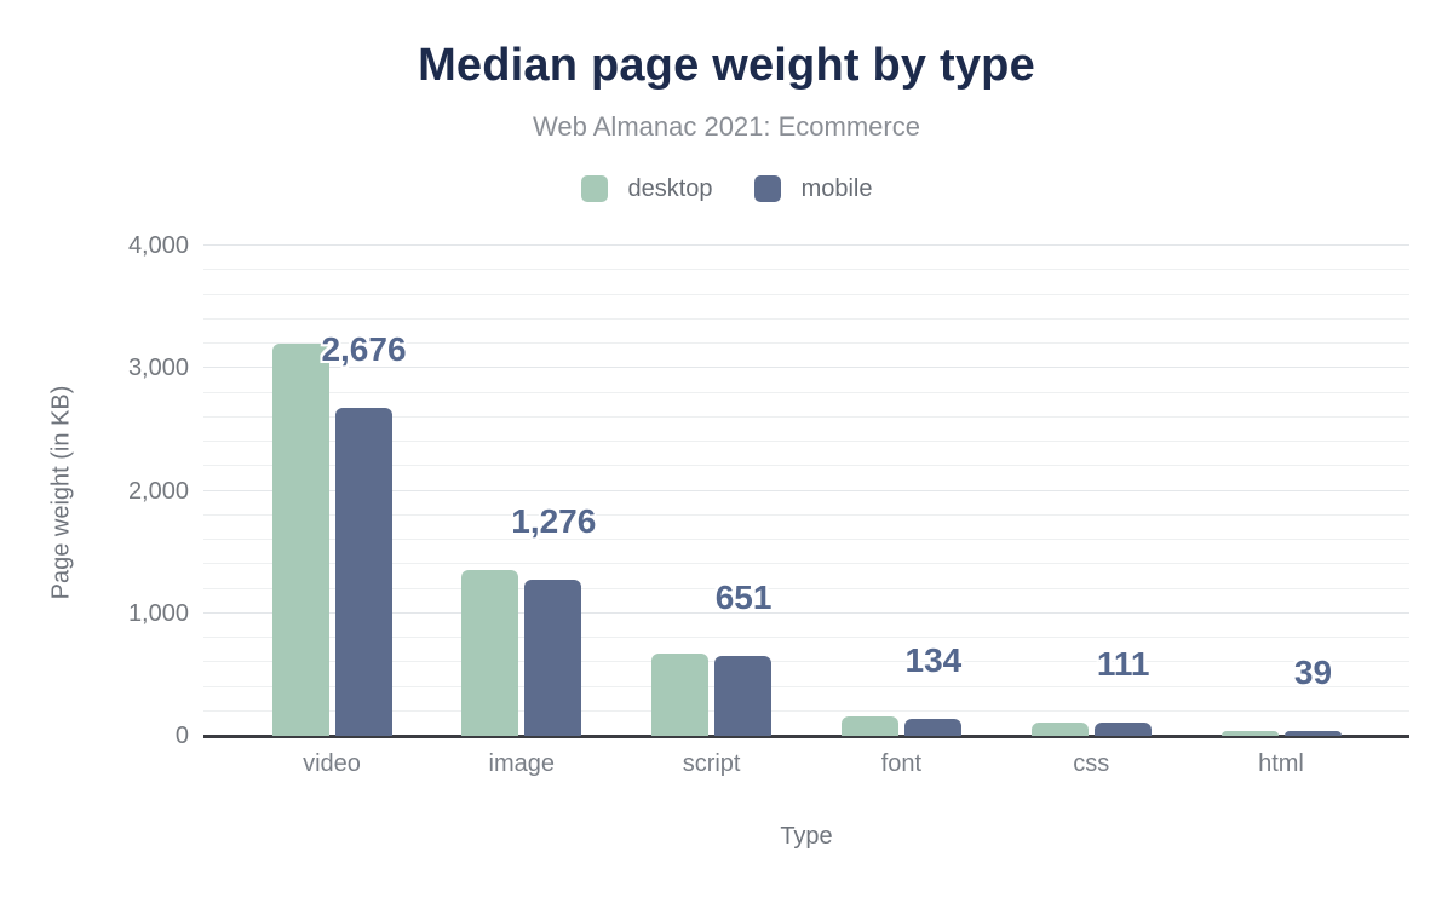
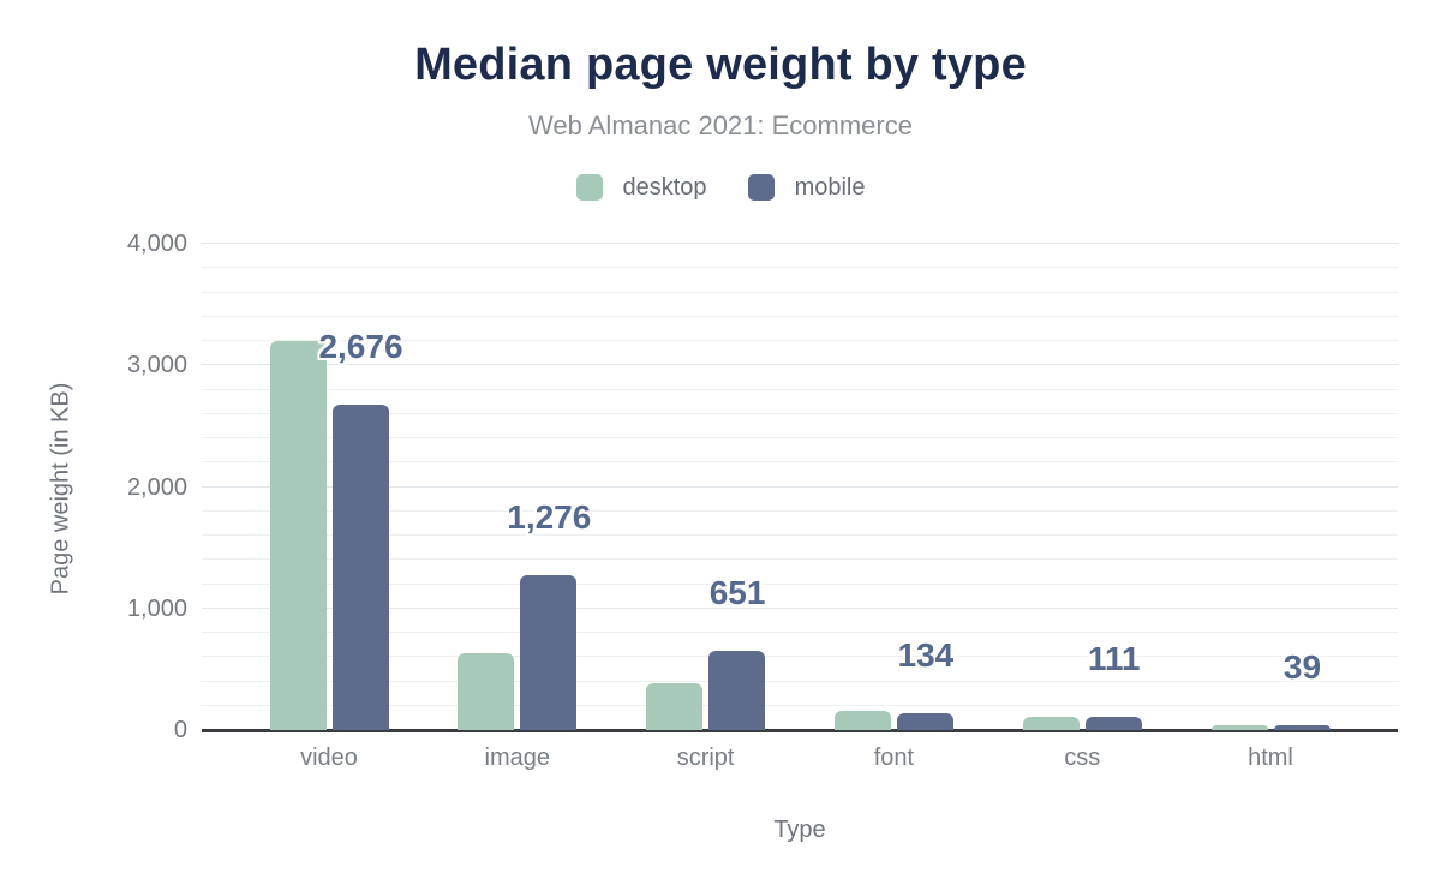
desktop/image: 1360 -> 630
desktop/script: 670 -> 390
